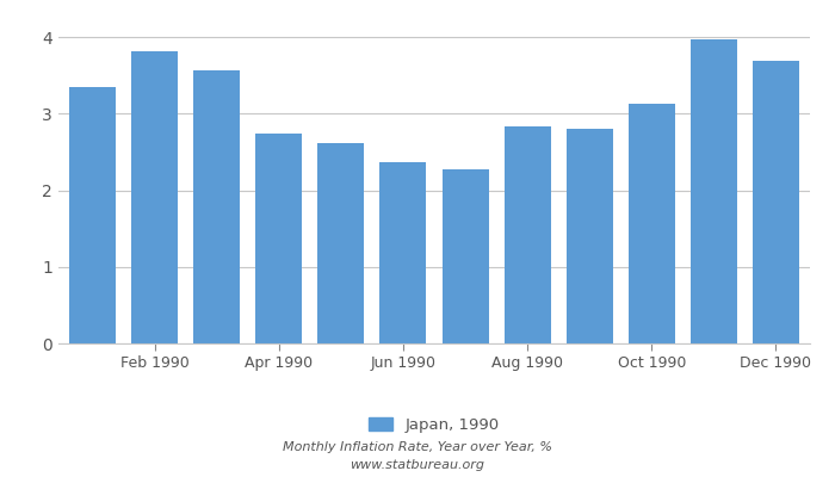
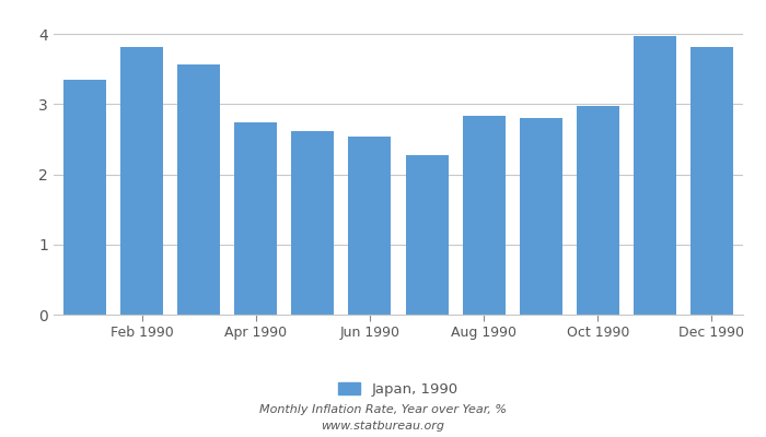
Jun 1990: 2.37 -> 2.54
Oct 1990: 3.13 -> 2.98
Dec 1990: 3.69 -> 3.82
